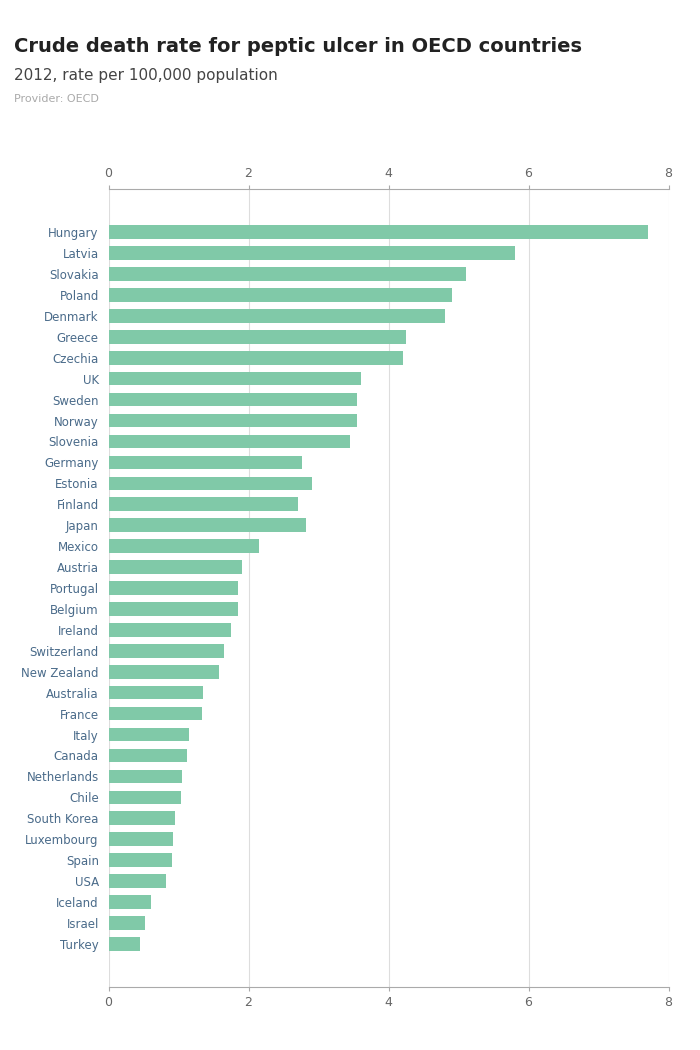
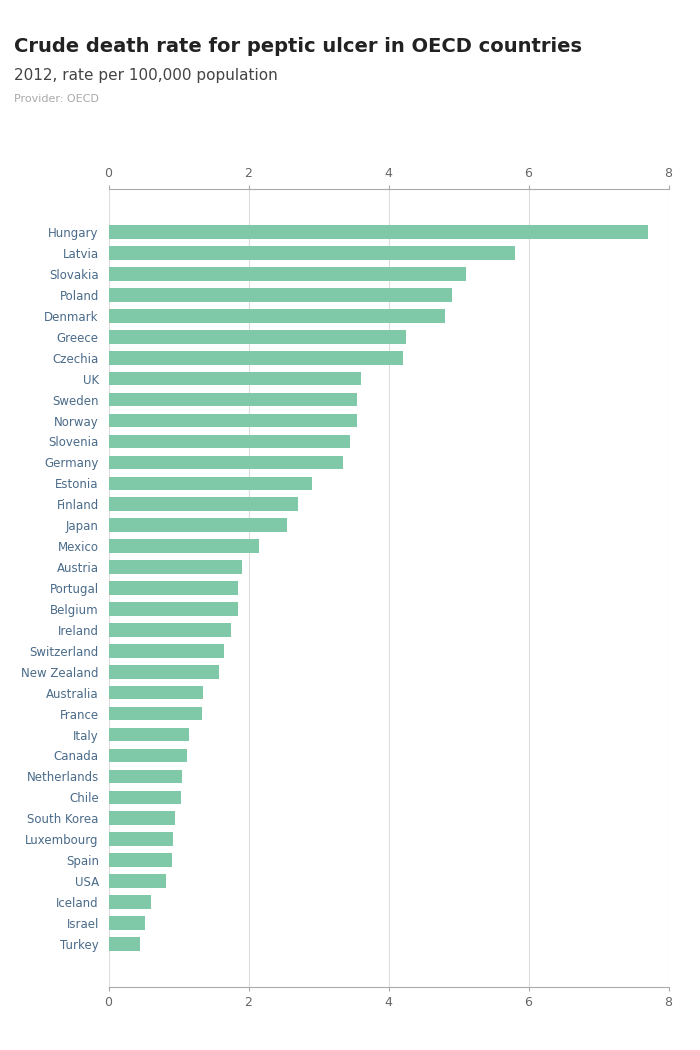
Germany: 2.76 -> 3.35
Japan: 2.82 -> 2.55
